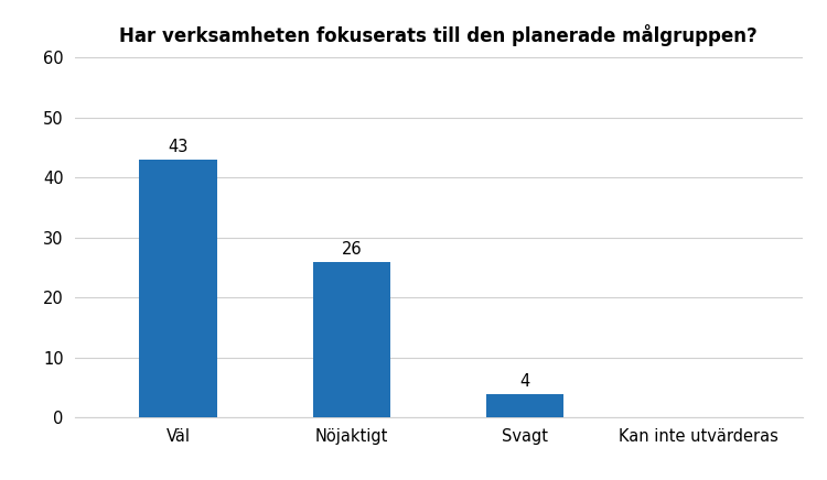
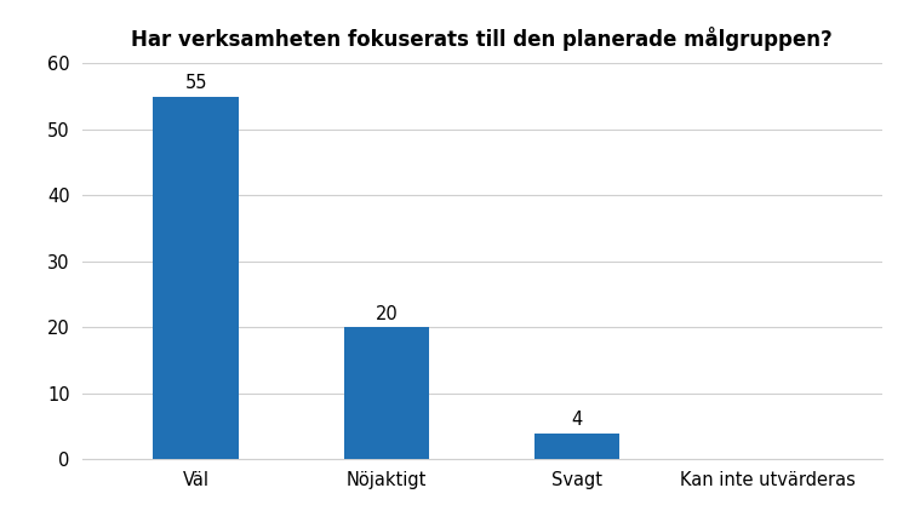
Väl: 43 -> 55
Nöjaktigt: 26 -> 20
